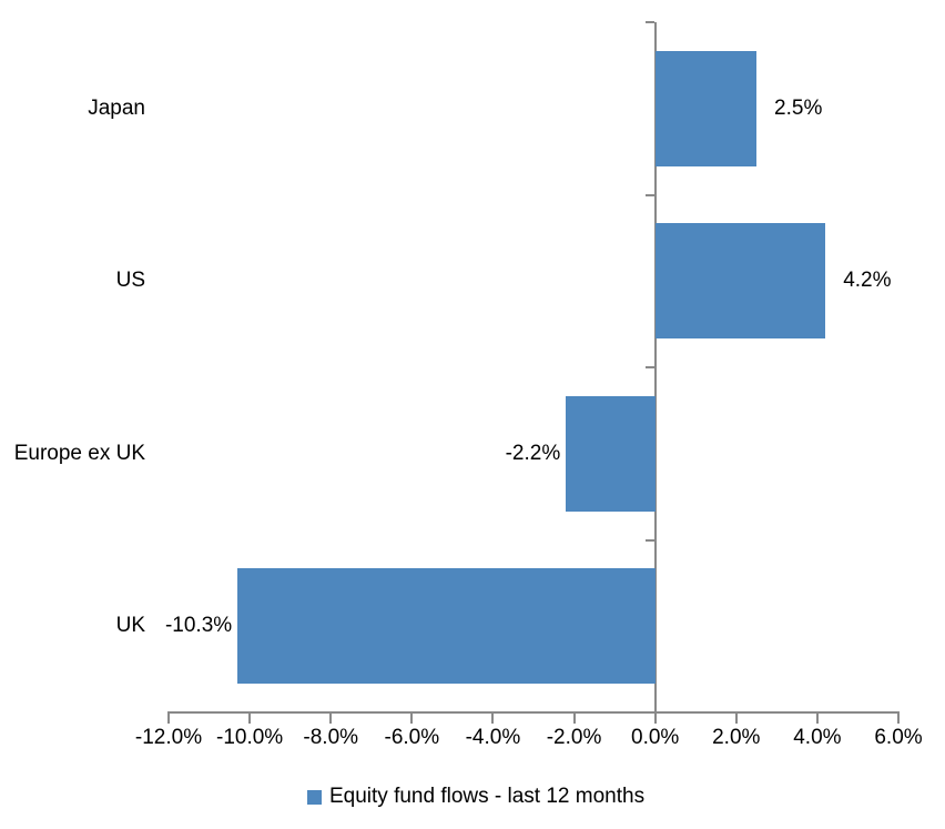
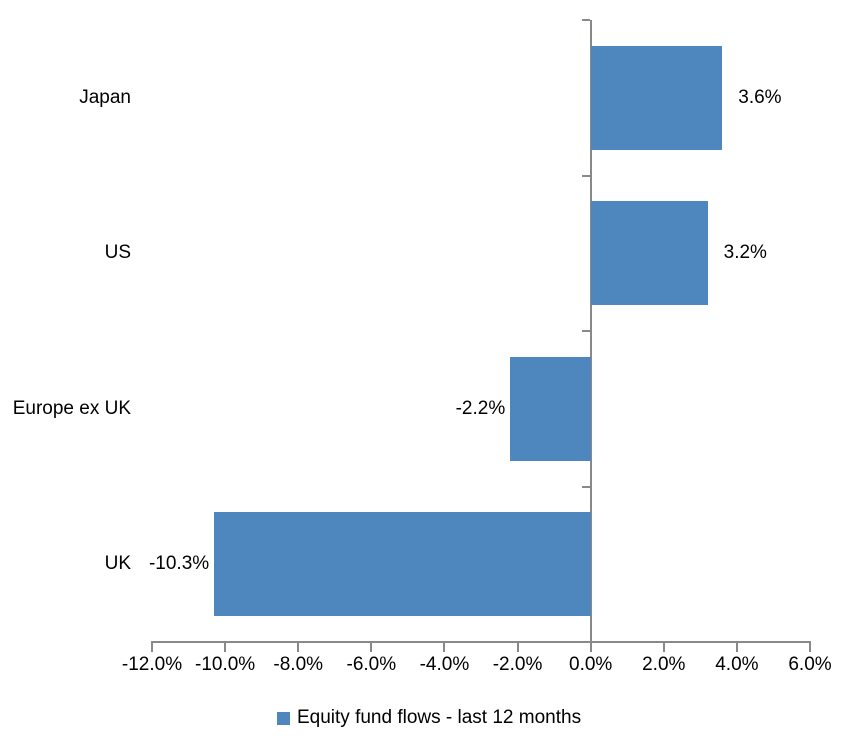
Japan: 2.5% -> 3.6%
US: 4.2% -> 3.2%
